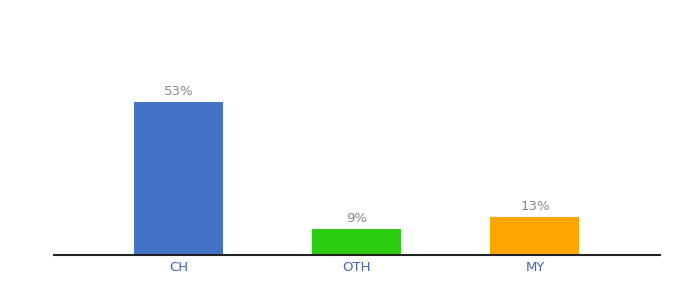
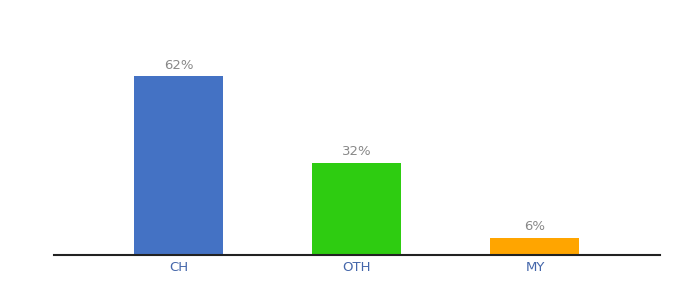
CH: 53% -> 62%
OTH: 9% -> 32%
MY: 13% -> 6%
